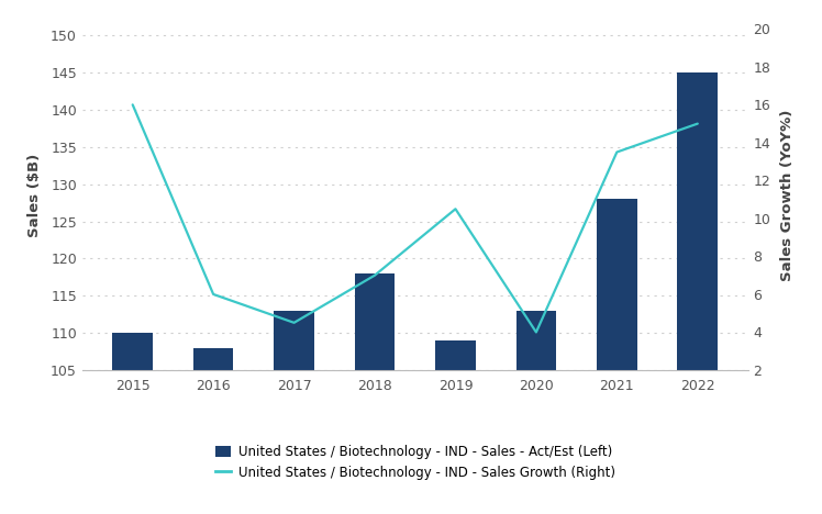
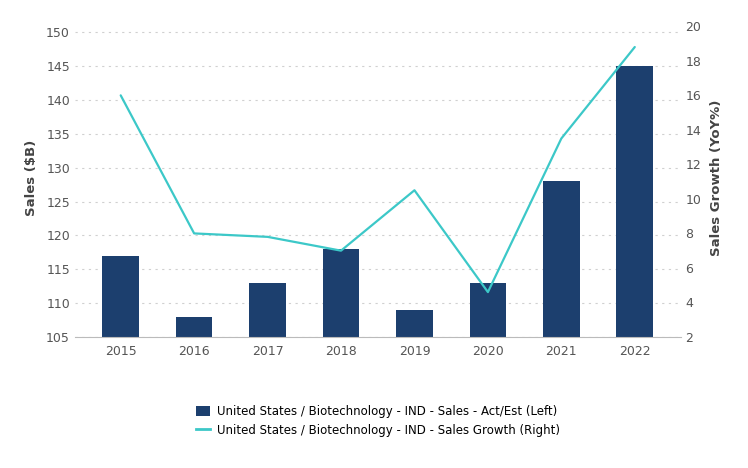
United States / Biotechnology - IND - Sales - Act/Est (Left)/2015: 110 -> 117
United States / Biotechnology - IND - Sales Growth (Right)/2016: 6.0 -> 8.0
United States / Biotechnology - IND - Sales Growth (Right)/2017: 4.5 -> 7.8
United States / Biotechnology - IND - Sales Growth (Right)/2020: 4.0 -> 4.6
United States / Biotechnology - IND - Sales Growth (Right)/2022: 15.0 -> 18.8
